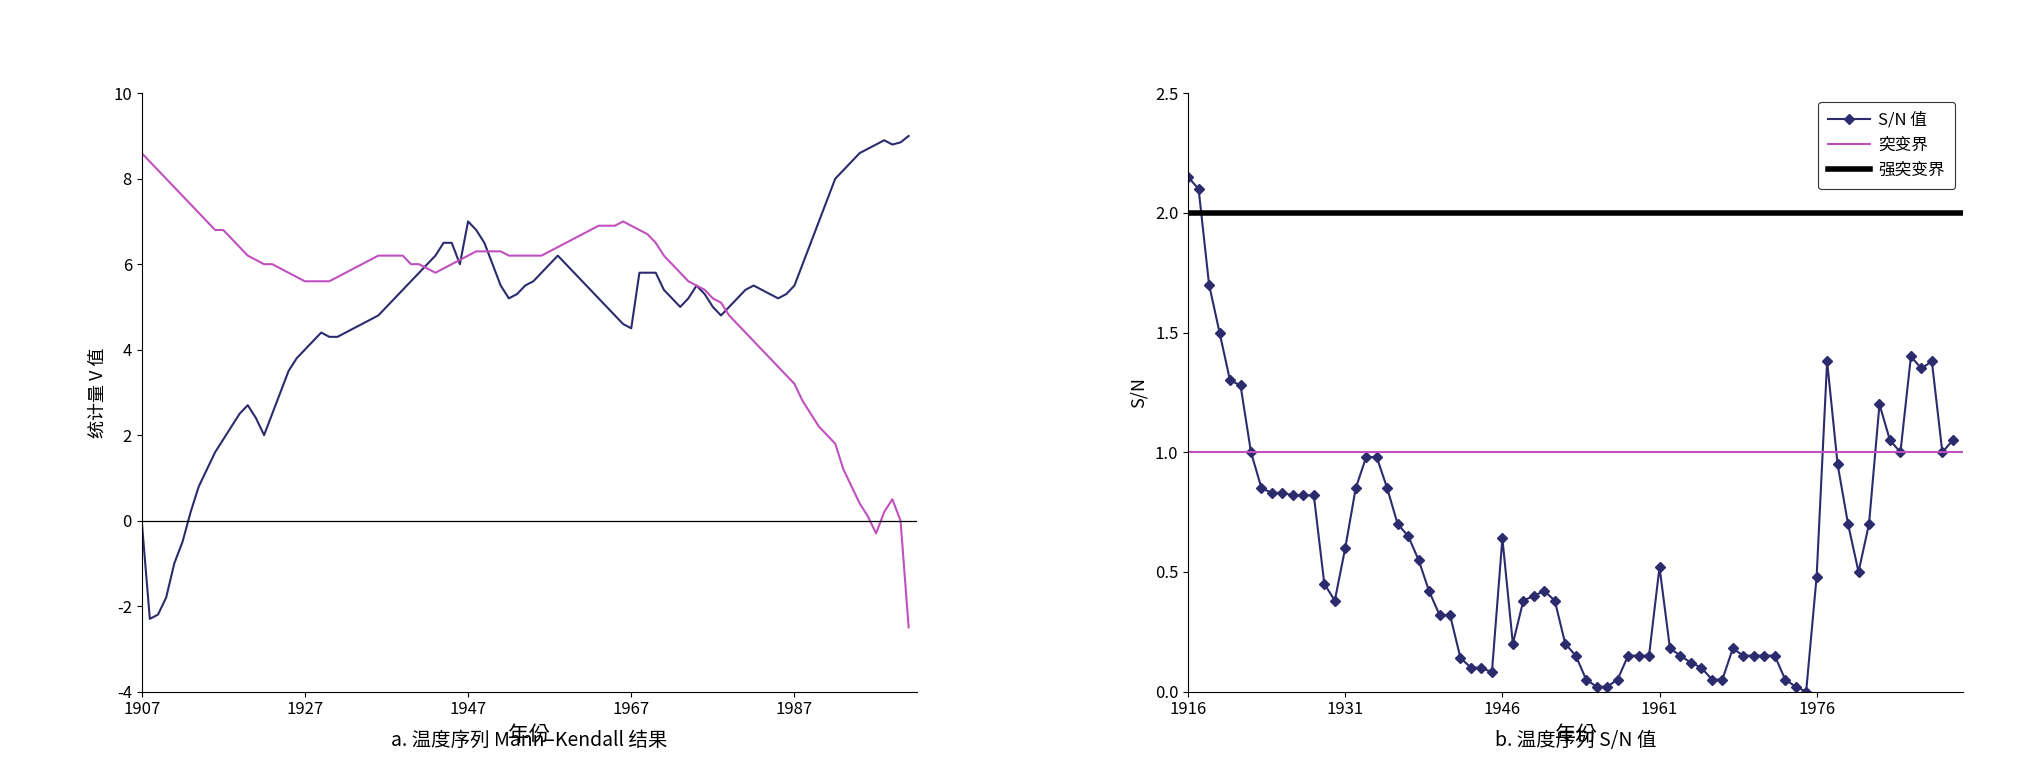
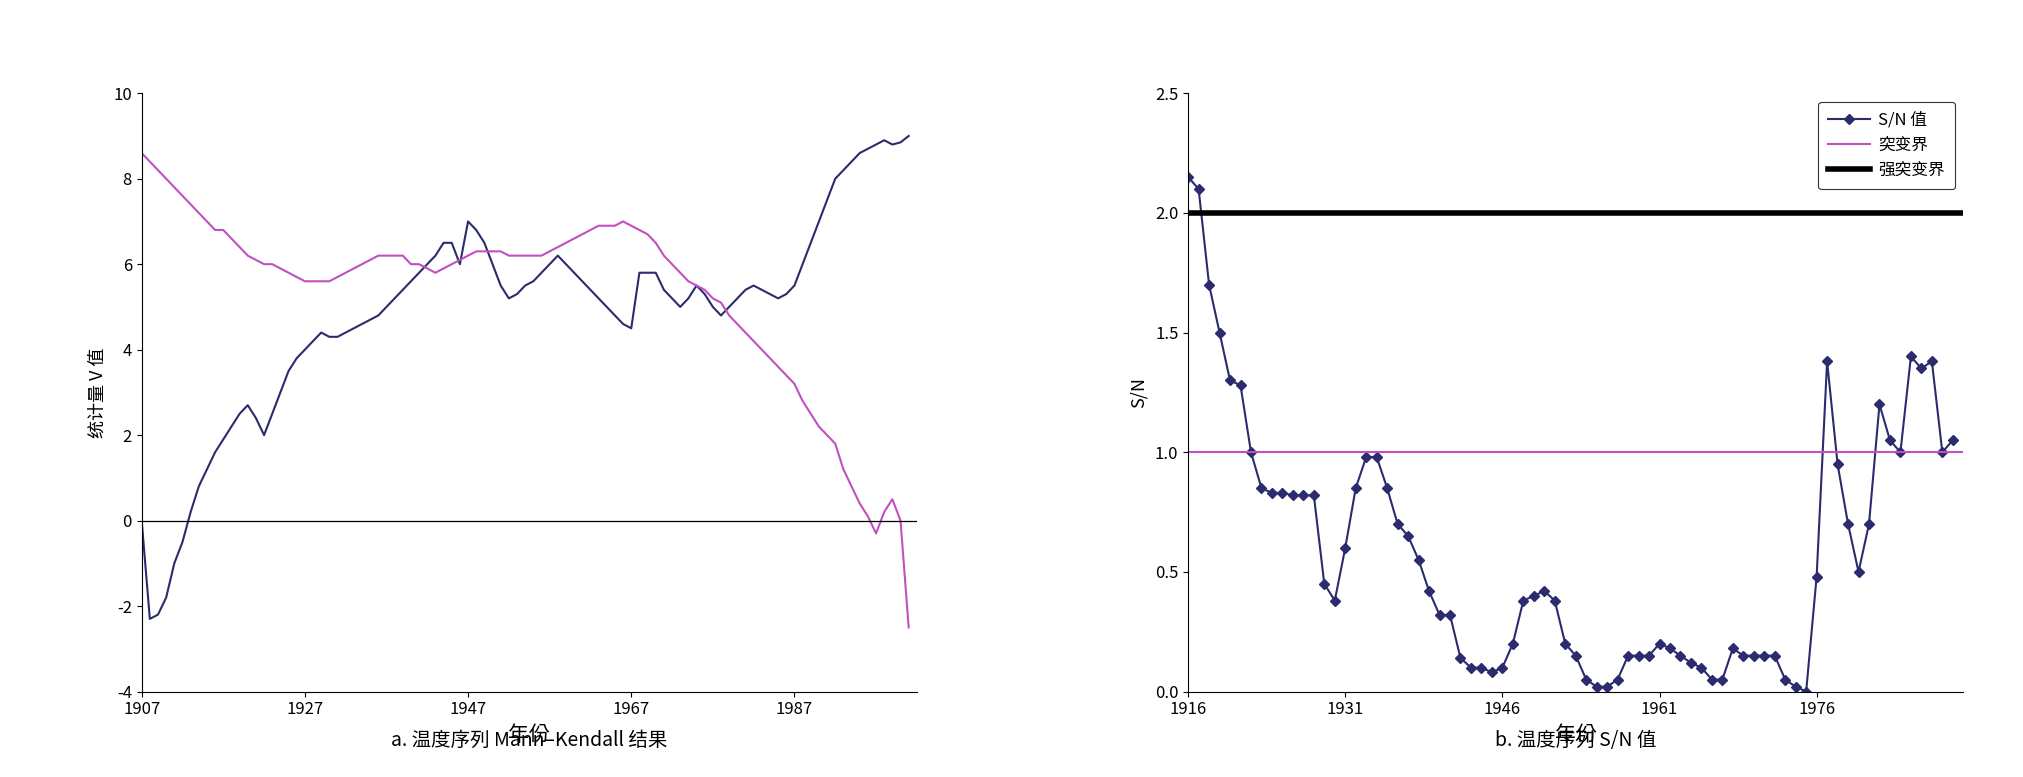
1946: 0.64 -> 0.10
1961: 0.52 -> 0.20
